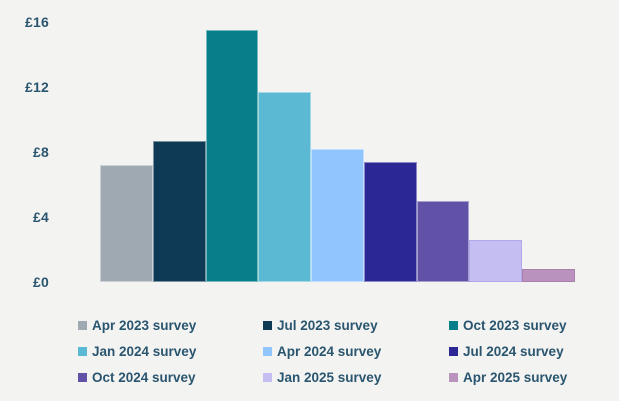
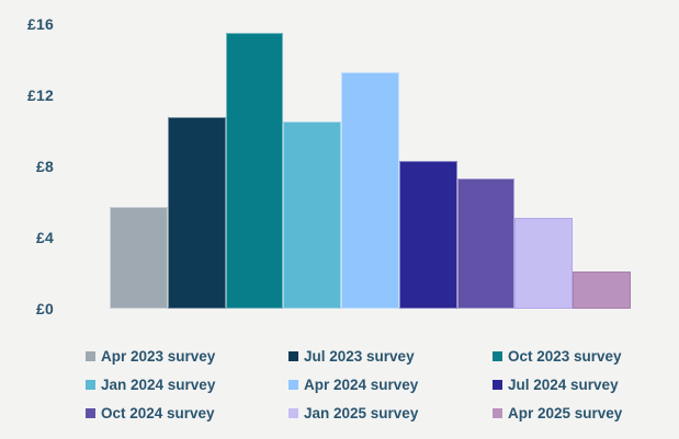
Apr 2023 survey: £7.2 -> £5.7
Jul 2023 survey: £8.7 -> £10.8
Jan 2024 survey: £11.7 -> £10.5
Apr 2024 survey: £8.2 -> £13.3
Jul 2024 survey: £7.4 -> £8.3
Oct 2024 survey: £5.0 -> £7.3
Jan 2025 survey: £2.6 -> £5.1
Apr 2025 survey: £0.8 -> £2.1
